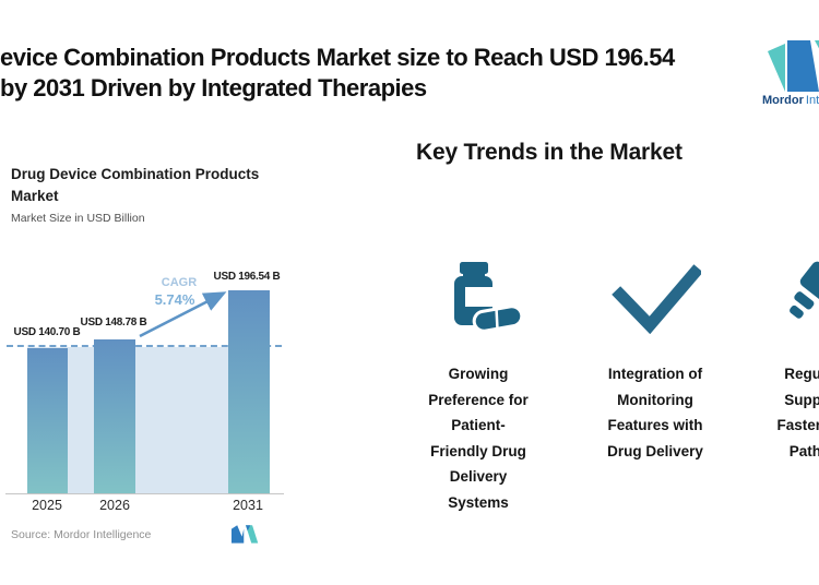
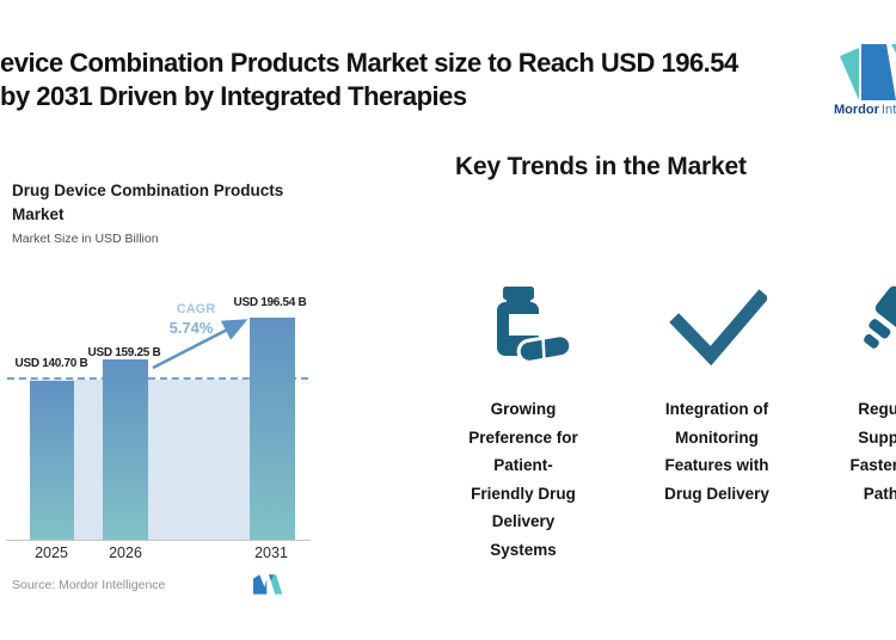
2026: 148.78 -> 159.25
